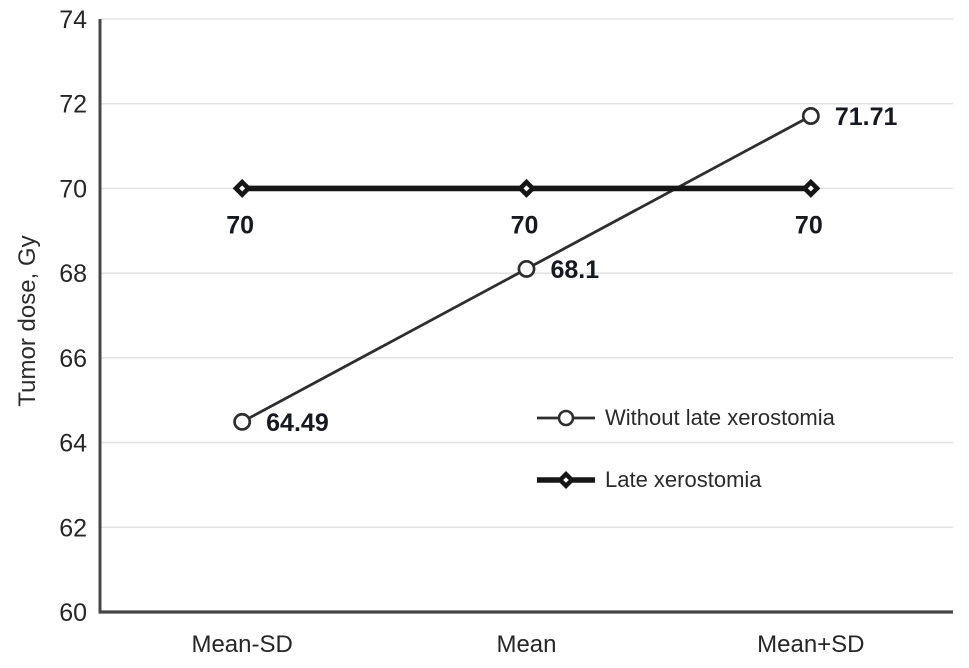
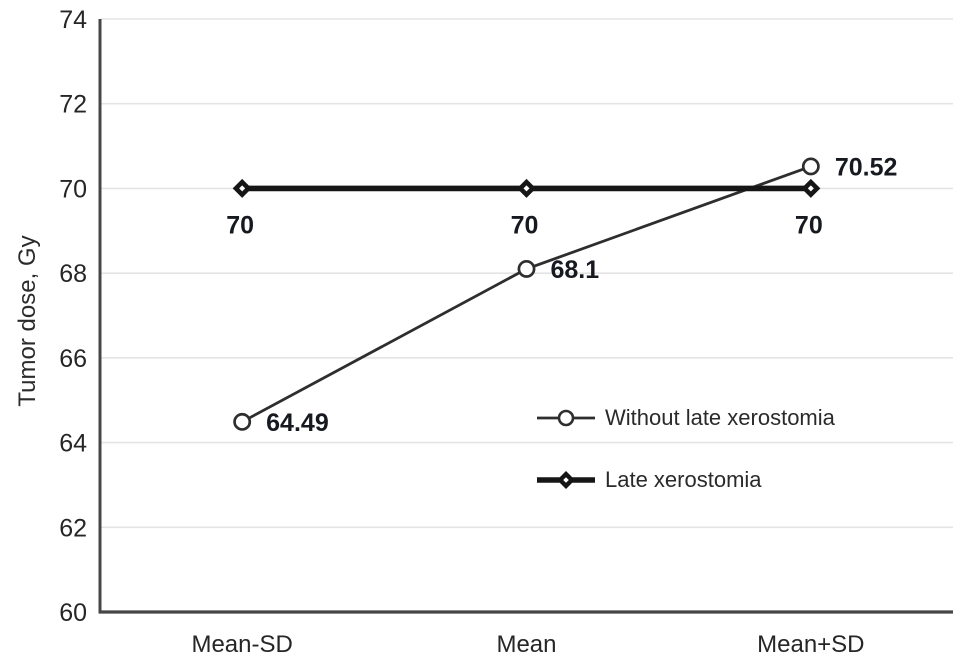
Without late xerostomia/Mean+SD: 71.71 -> 70.52
